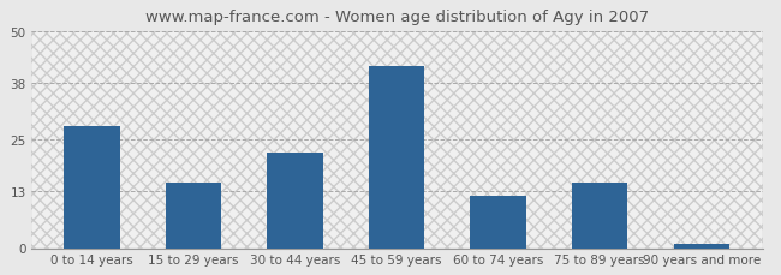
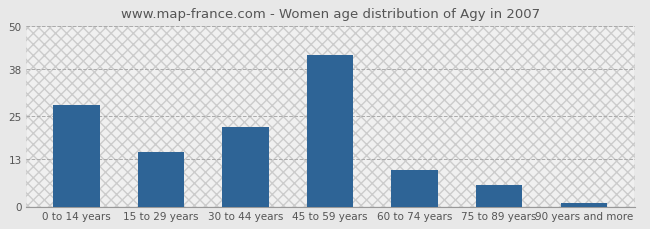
60 to 74 years: 12 -> 10
75 to 89 years: 15 -> 6
